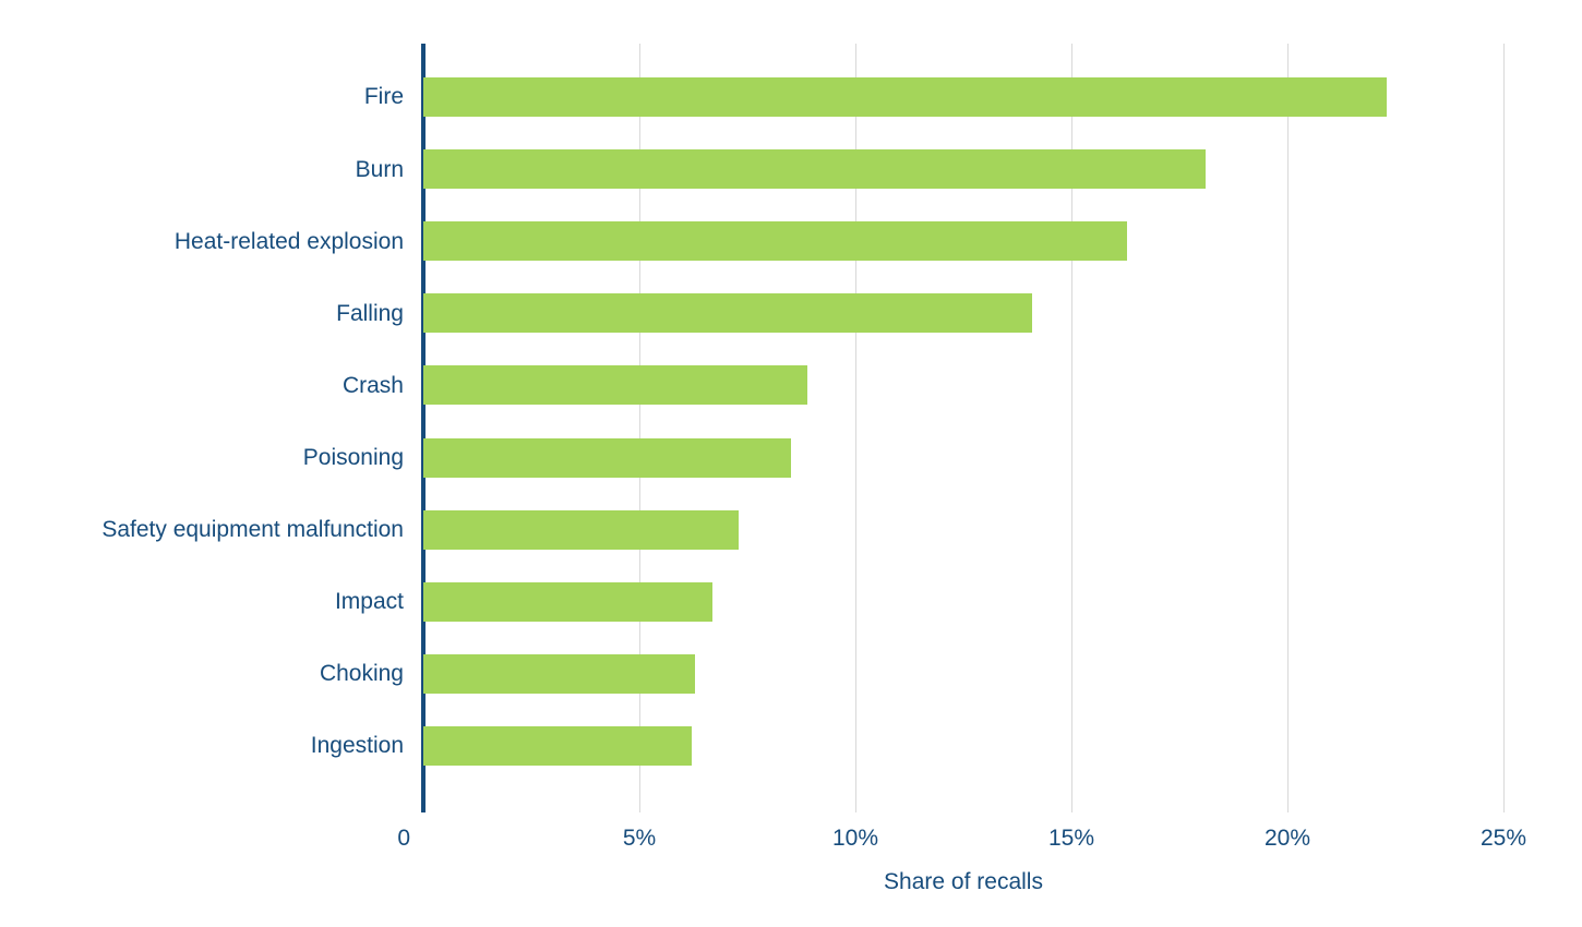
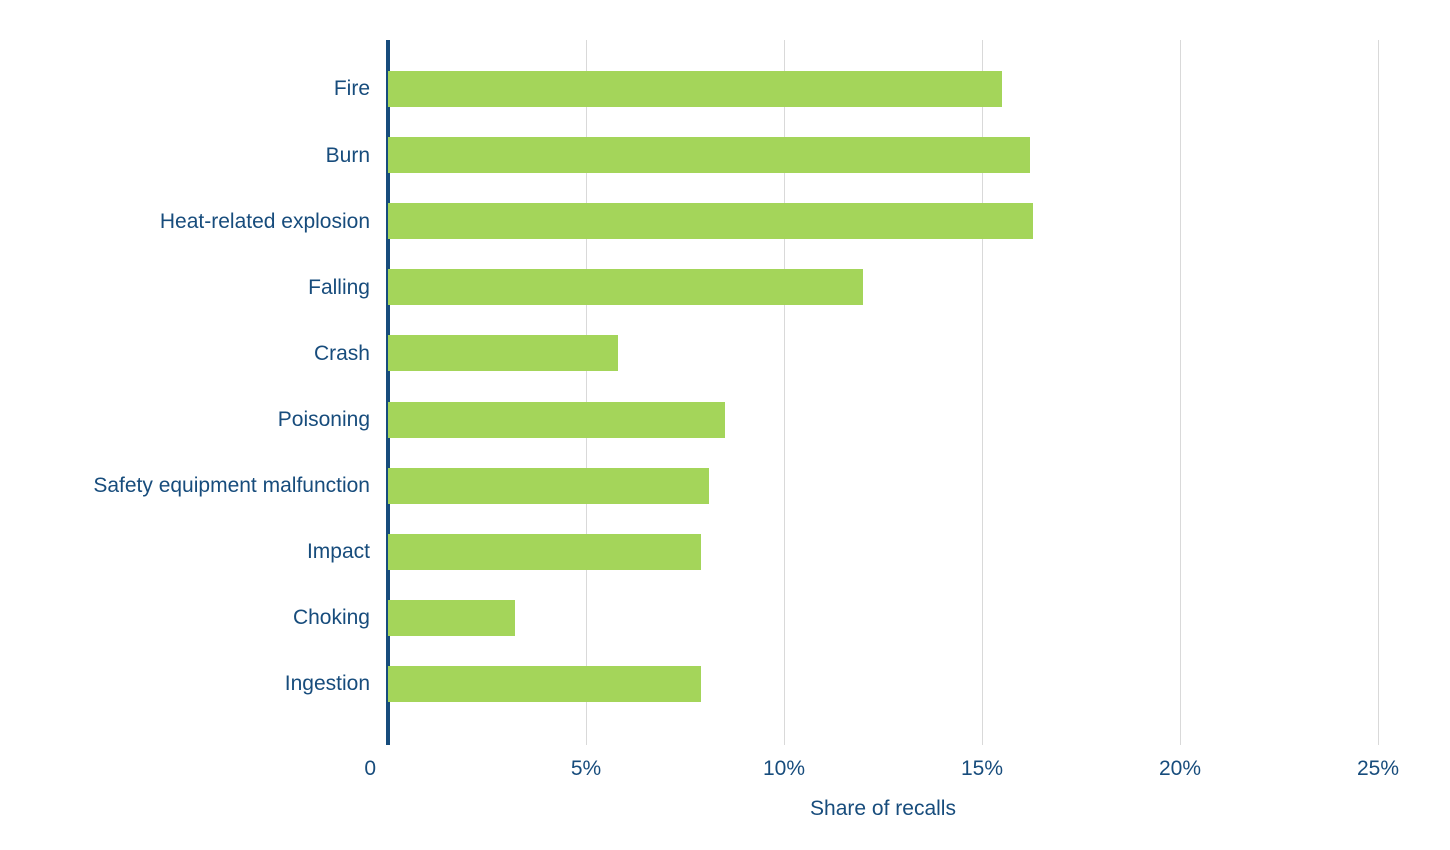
Fire: 22.3% -> 15.5%
Burn: 18.1% -> 16.2%
Falling: 14.1% -> 12.0%
Crash: 8.9% -> 5.8%
Safety equipment malfunction: 7.3% -> 8.1%
Impact: 6.7% -> 7.9%
Choking: 6.3% -> 3.2%
Ingestion: 6.2% -> 7.9%
